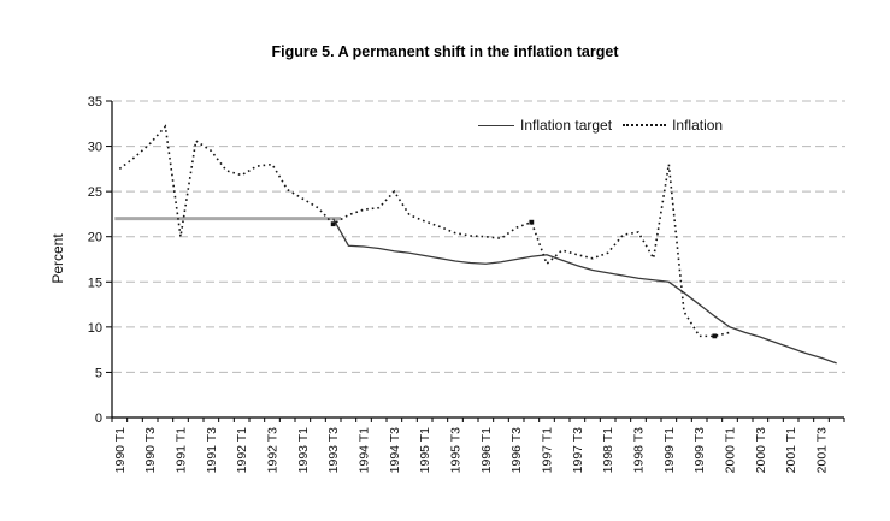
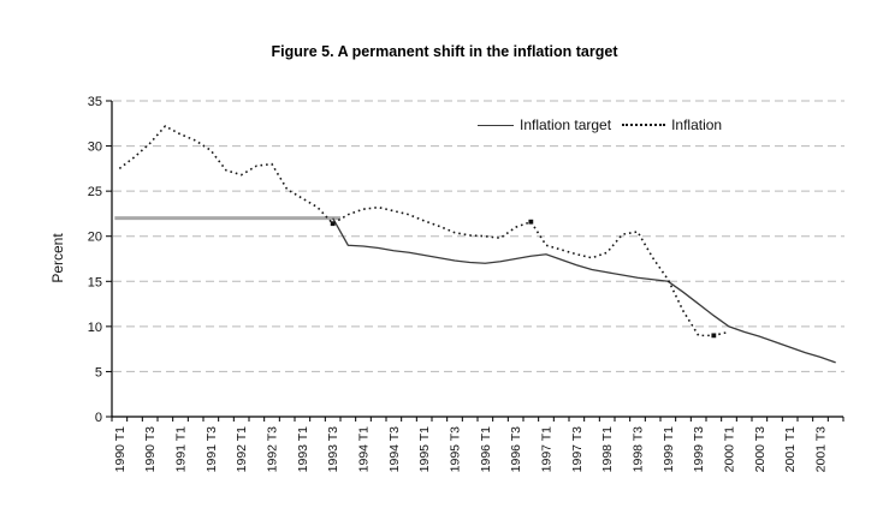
Inflation/1991 T1: 20 -> 31
Inflation/1994 T3: 25 -> 23
Inflation/1997 T1: 17 -> 19
Inflation/1999 T1: 28 -> 15
